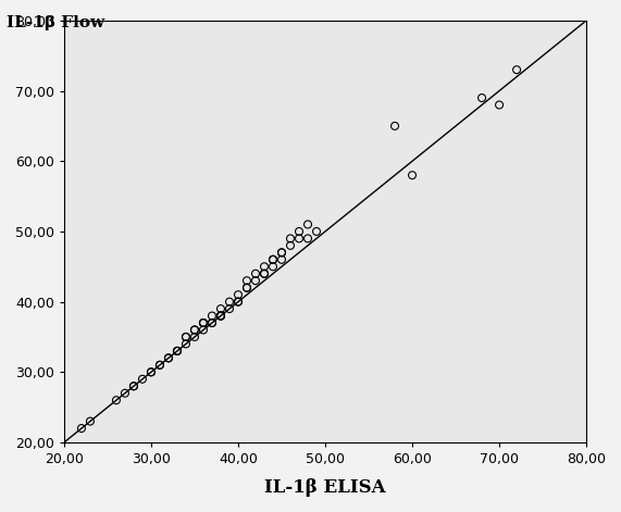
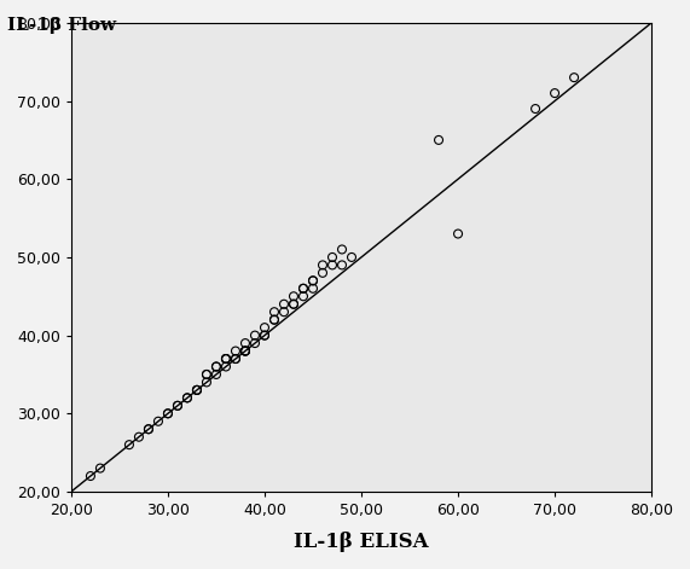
60,00: 58 -> 53
70,00: 68 -> 71
